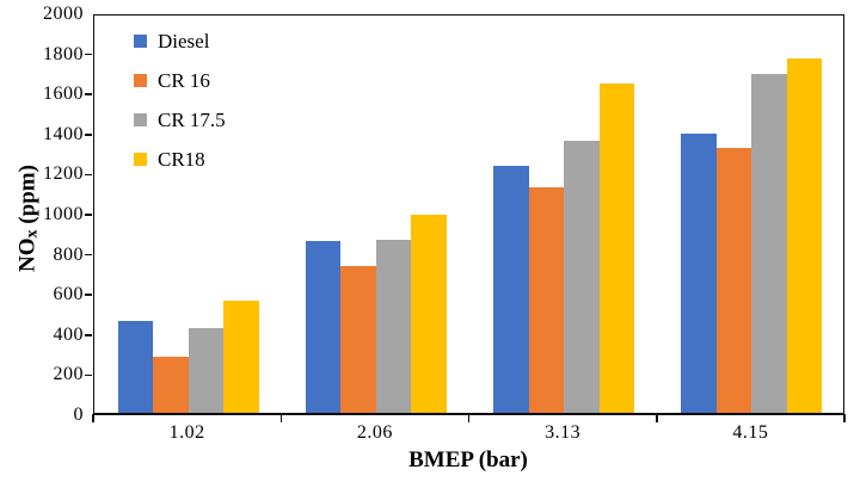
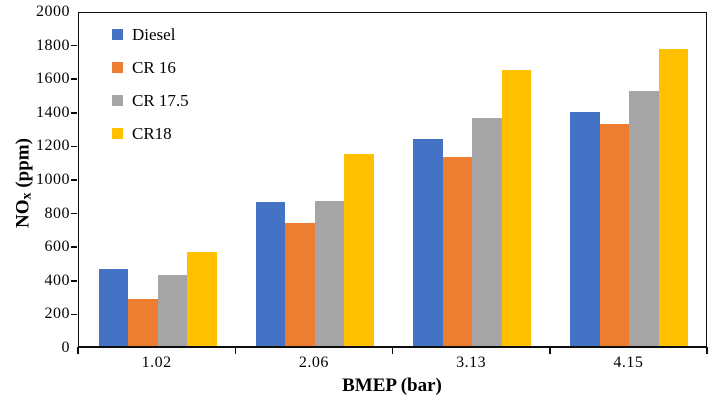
CR18/2.06: 990 -> 1140
CR 17.5/4.15: 1690 -> 1520
